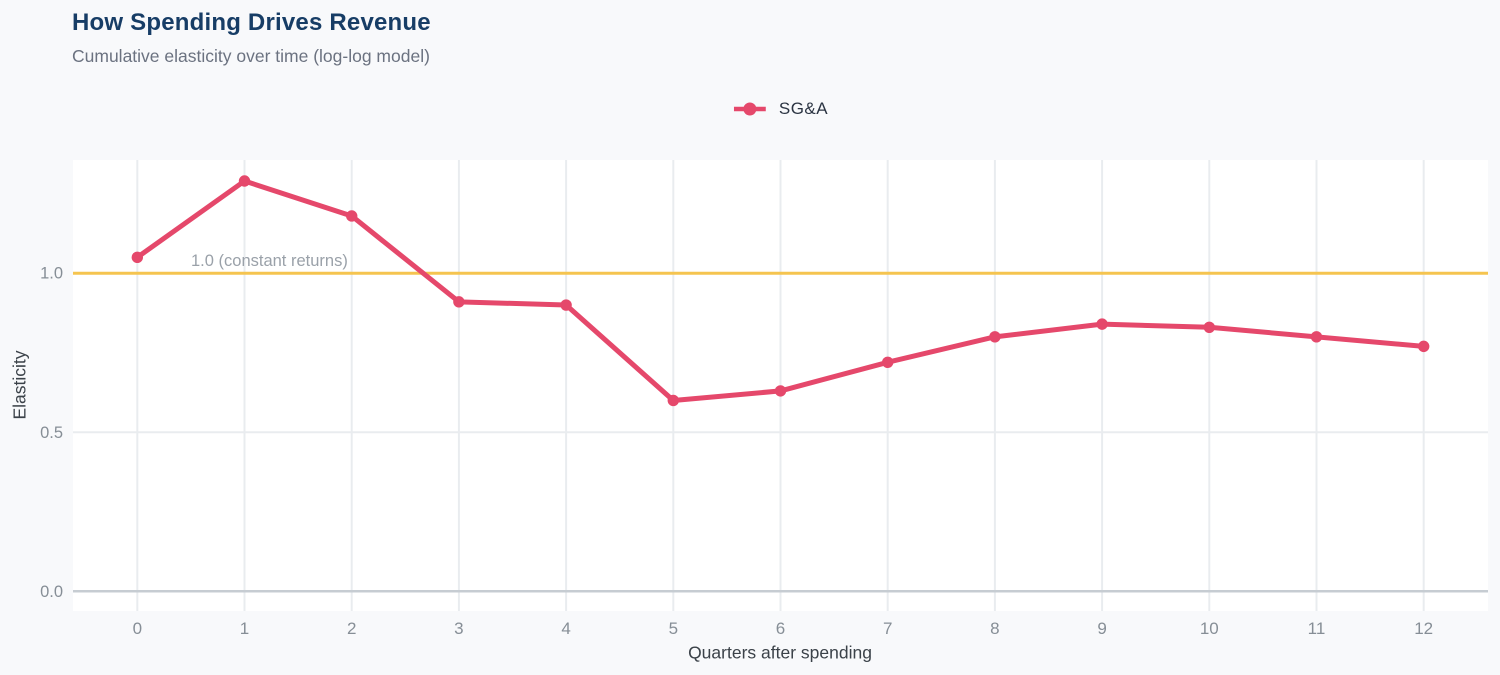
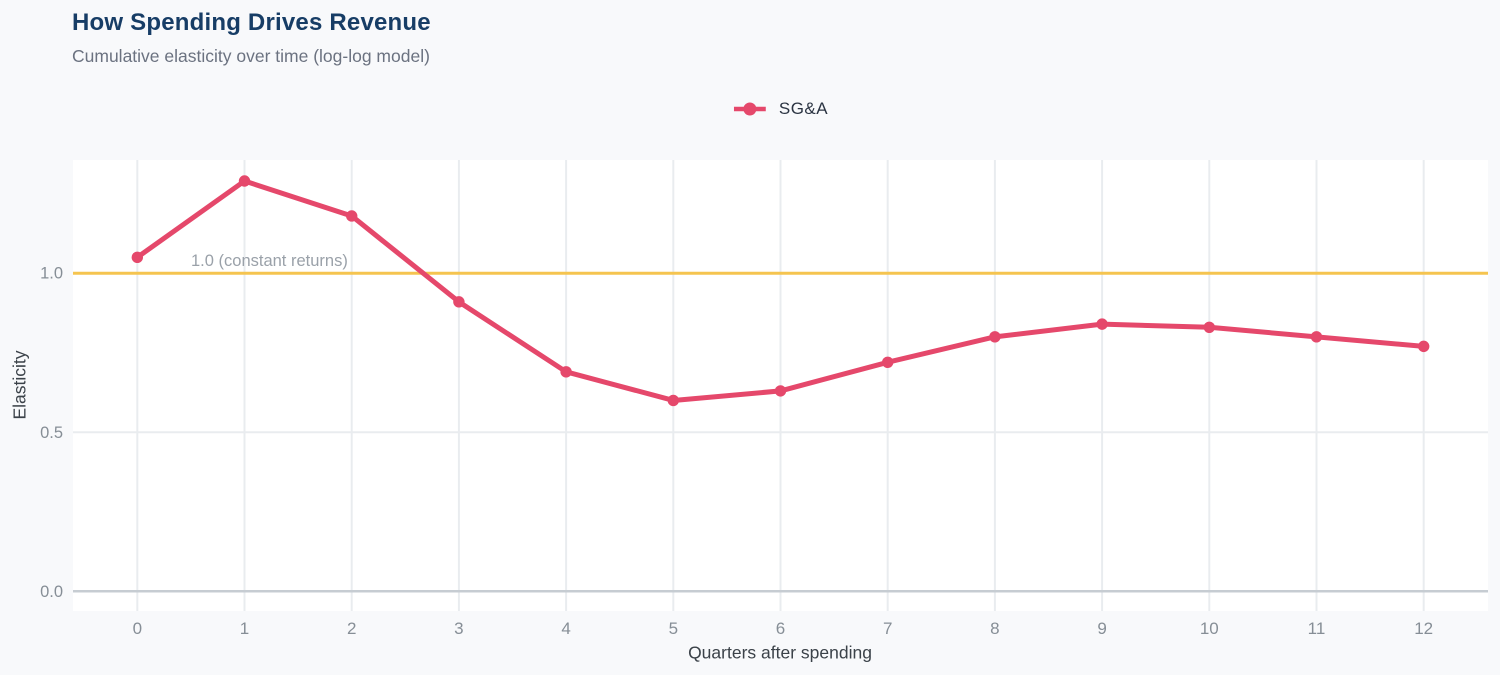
4: 0.90 -> 0.69
